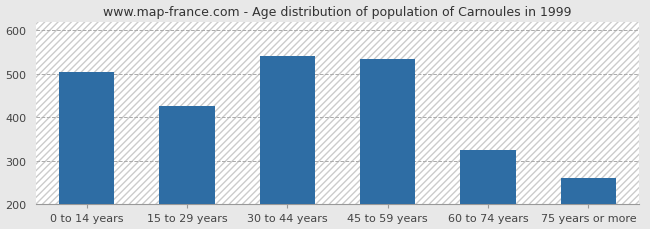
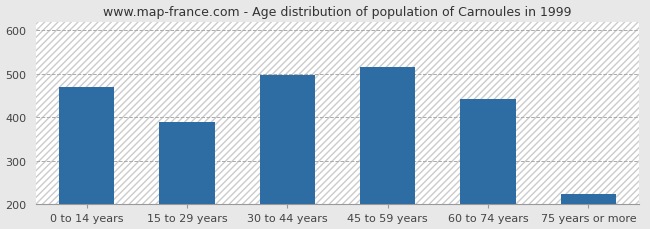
0 to 14 years: 505 -> 470
15 to 29 years: 425 -> 390
30 to 44 years: 540 -> 498
45 to 59 years: 535 -> 516
60 to 74 years: 325 -> 443
75 years or more: 260 -> 224
